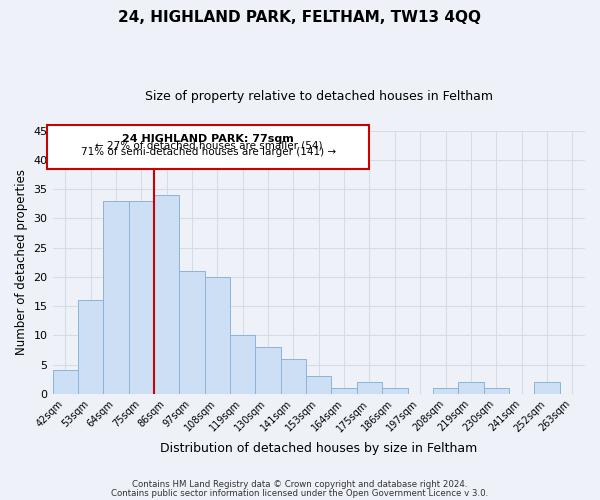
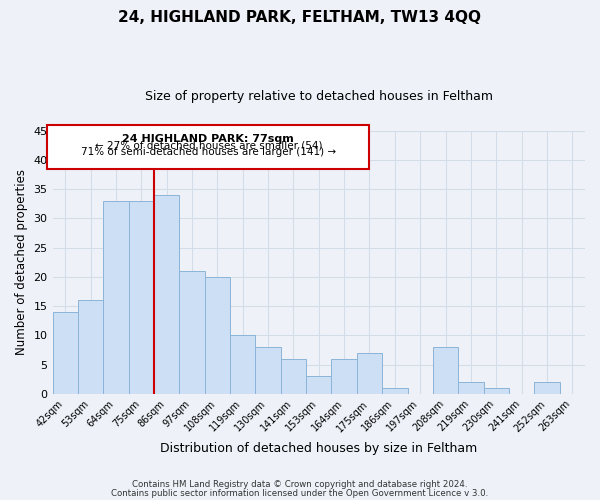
42sqm: 4 -> 14
164sqm: 1 -> 6
175sqm: 2 -> 7
208sqm: 1 -> 8
